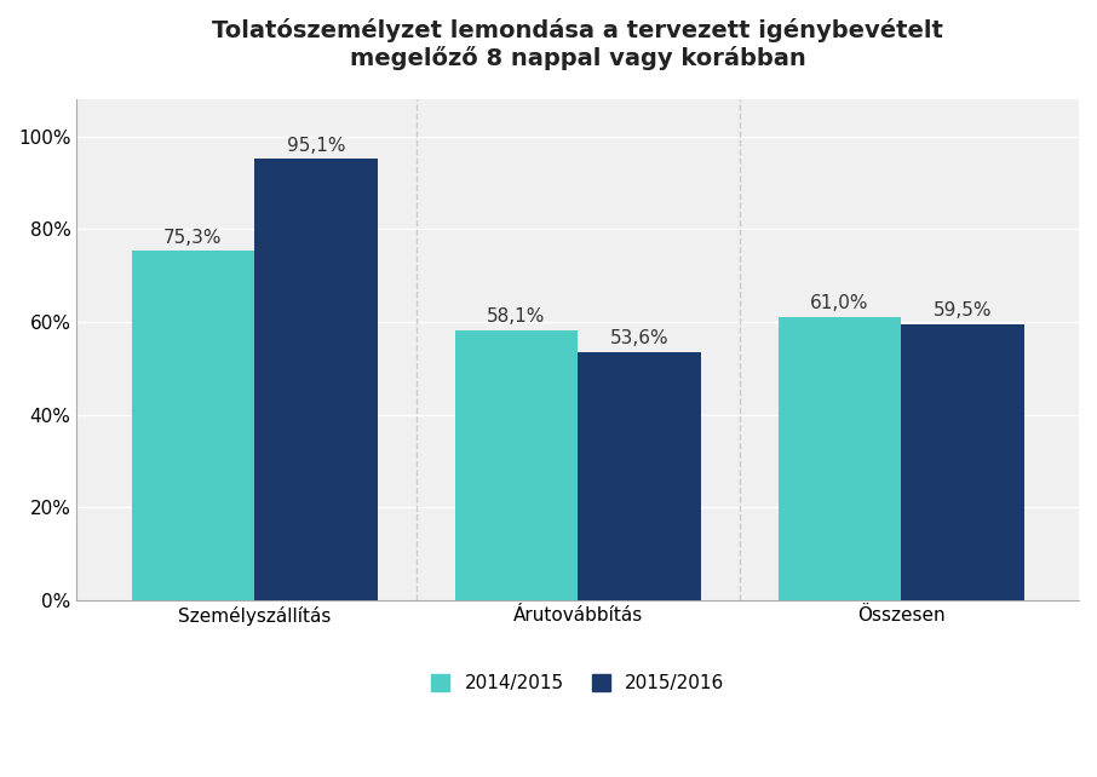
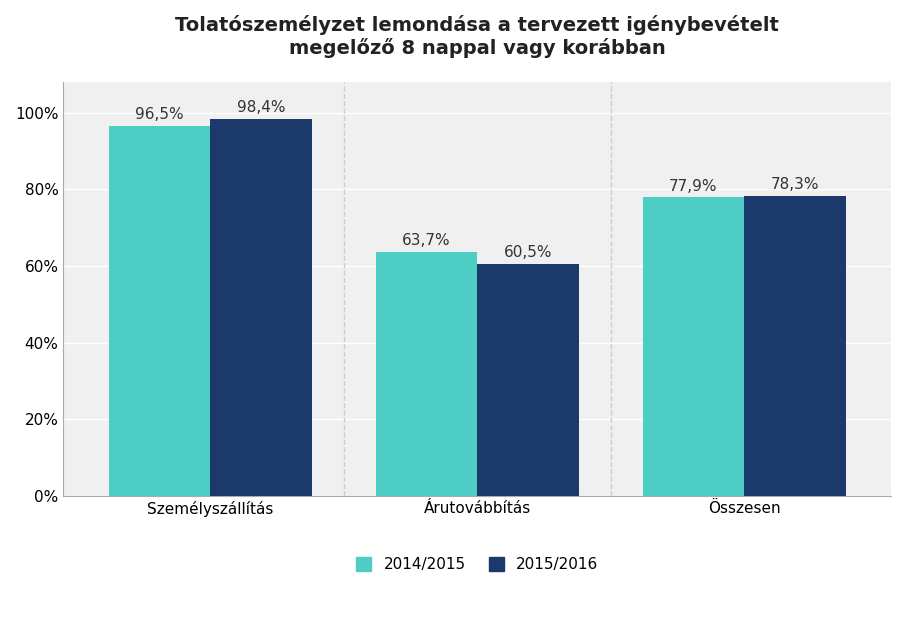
2014/2015/Személyszállítás: 75,3% -> 96,5%
2015/2016/Személyszállítás: 95,1% -> 98,4%
2014/2015/Árutovábbítás: 58,1% -> 63,7%
2015/2016/Árutovábbítás: 53,6% -> 60,5%
2014/2015/Összesen: 61,0% -> 77,9%
2015/2016/Összesen: 59,5% -> 78,3%
